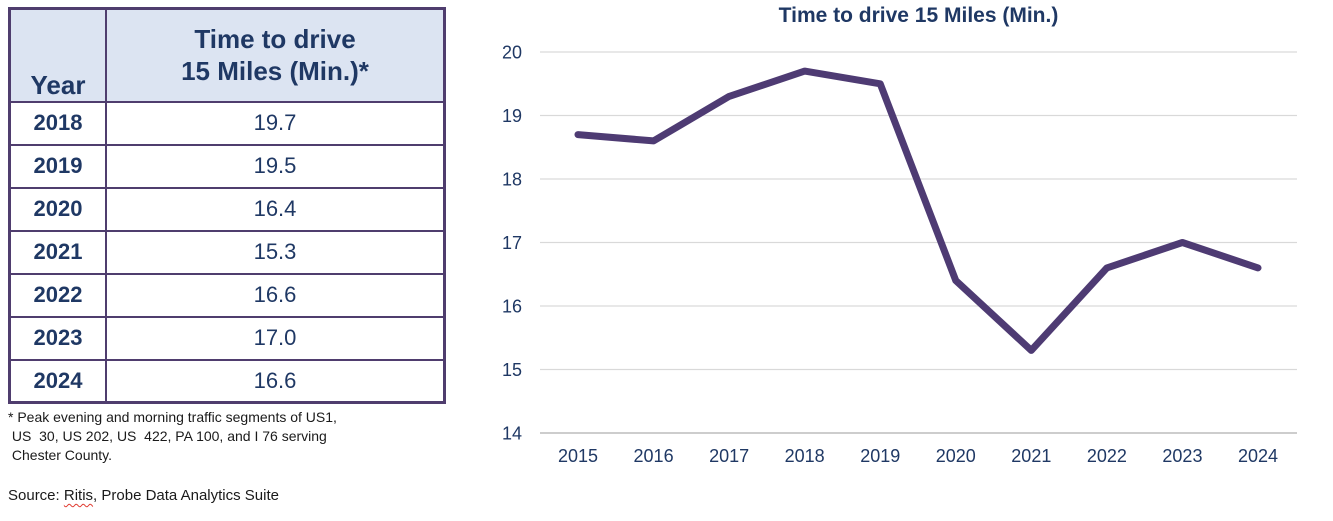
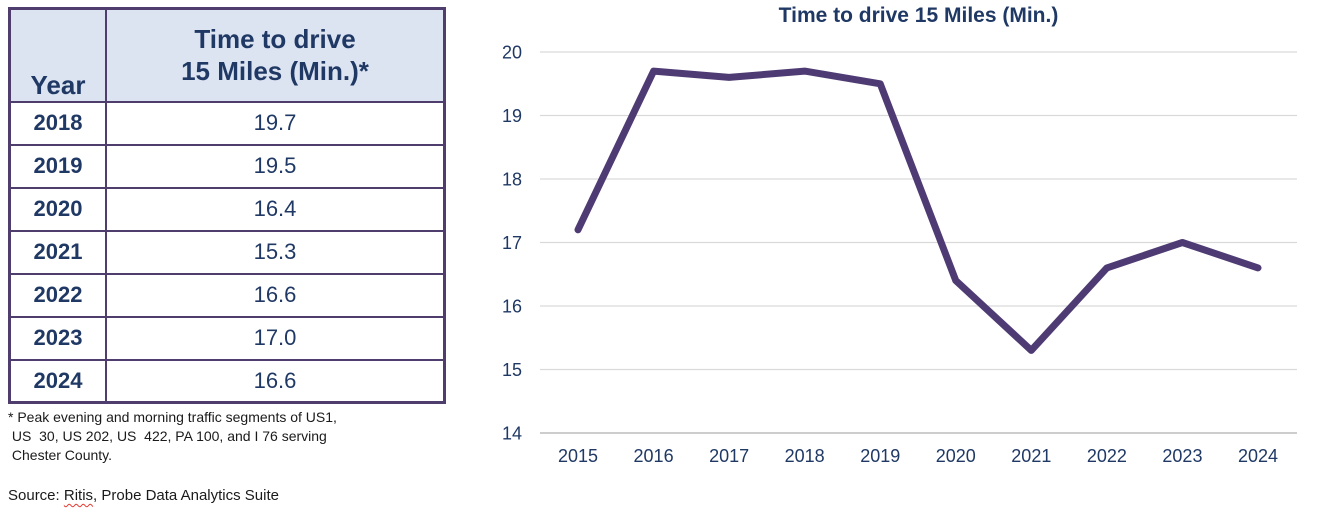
2015: 18.7 -> 17.2
2016: 18.6 -> 19.7
2017: 19.3 -> 19.6
